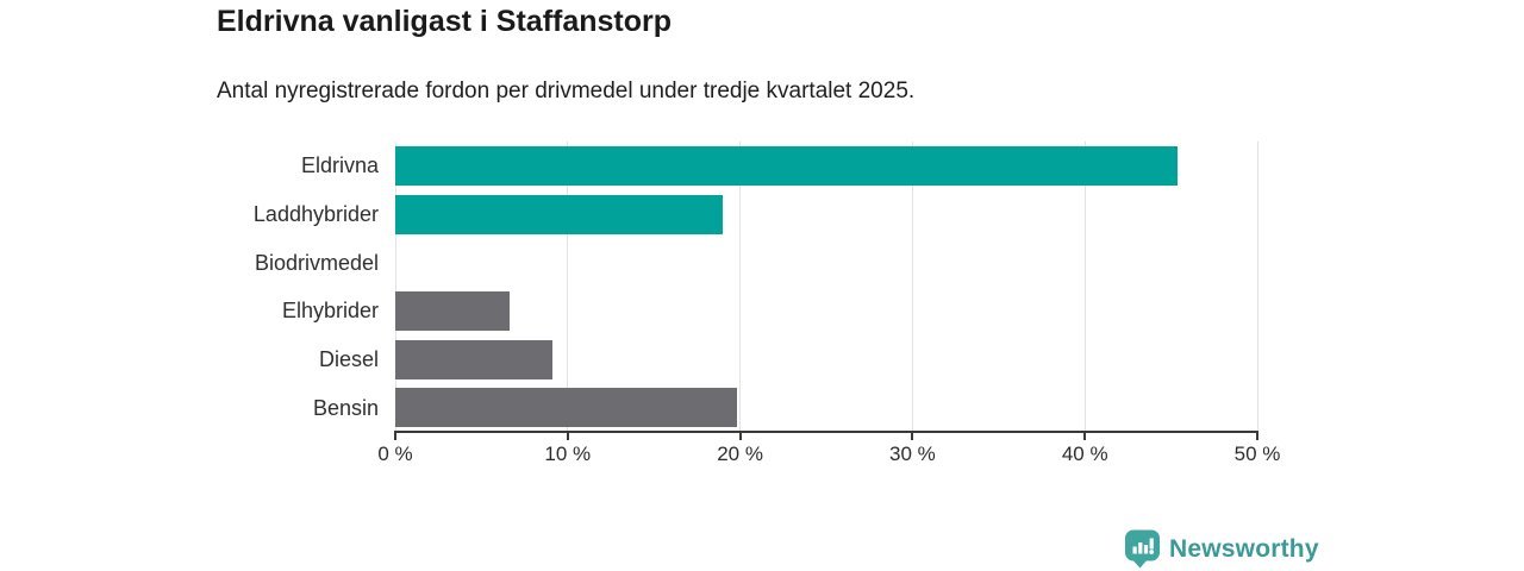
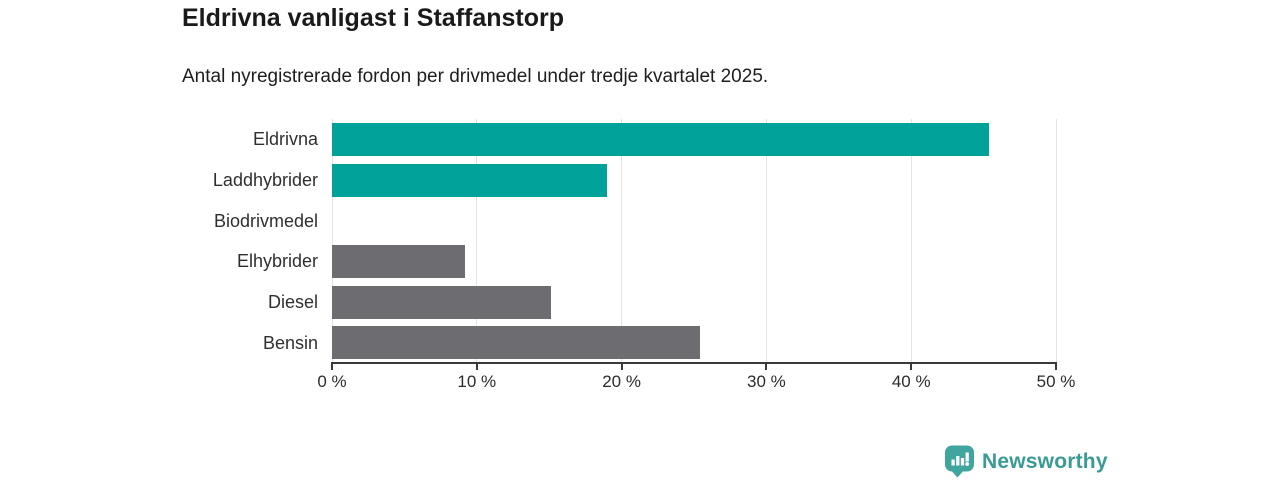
Elhybrider: 6.6% -> 9.2%
Diesel: 9.1% -> 15.1%
Bensin: 19.8% -> 25.4%
